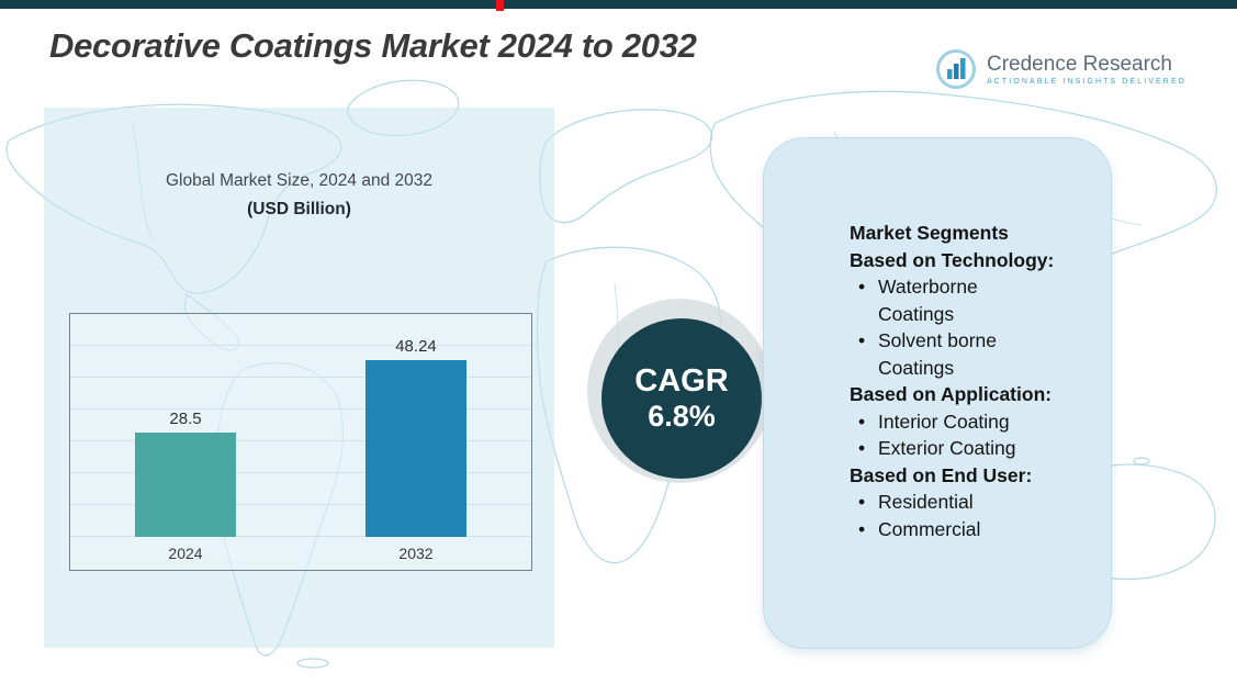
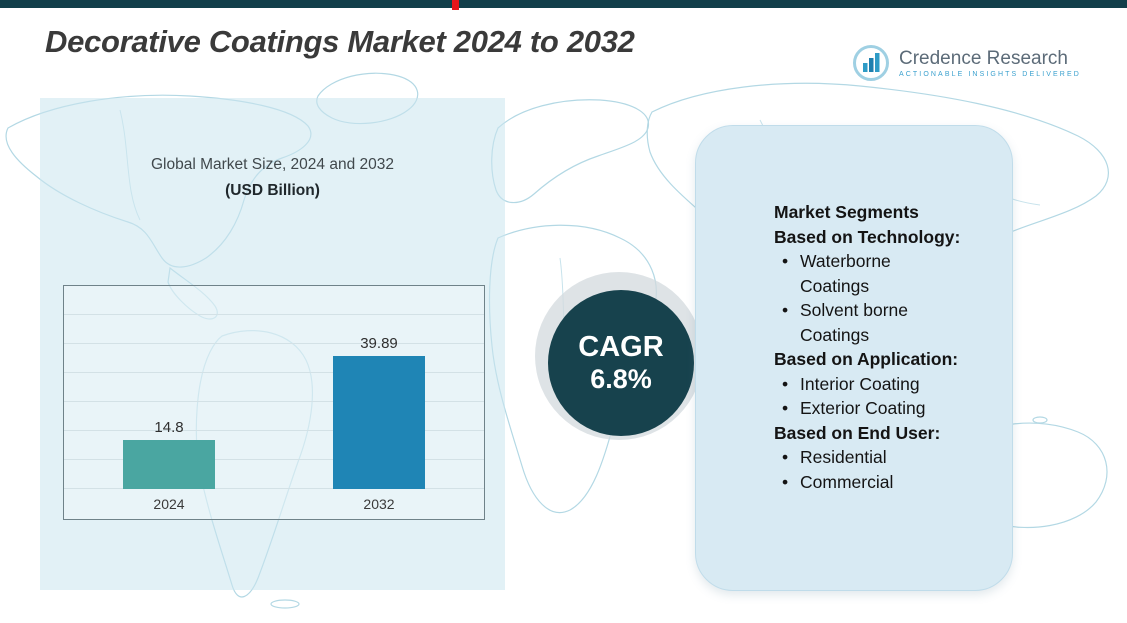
2024: 28.5 -> 14.8
2032: 48.24 -> 39.89
